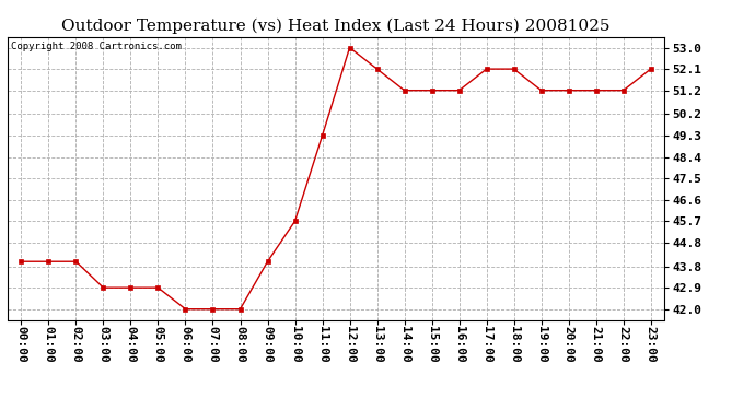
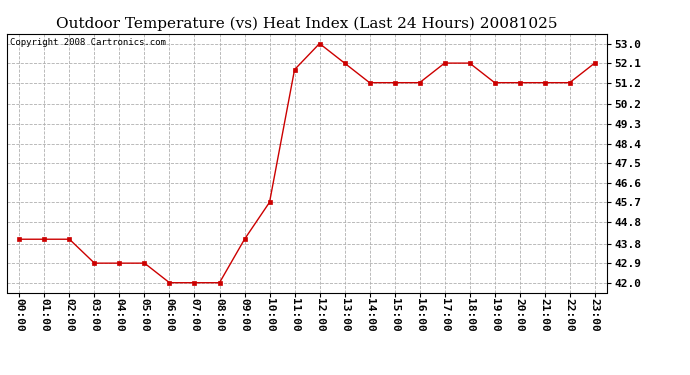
11:00: 49.3 -> 51.8
